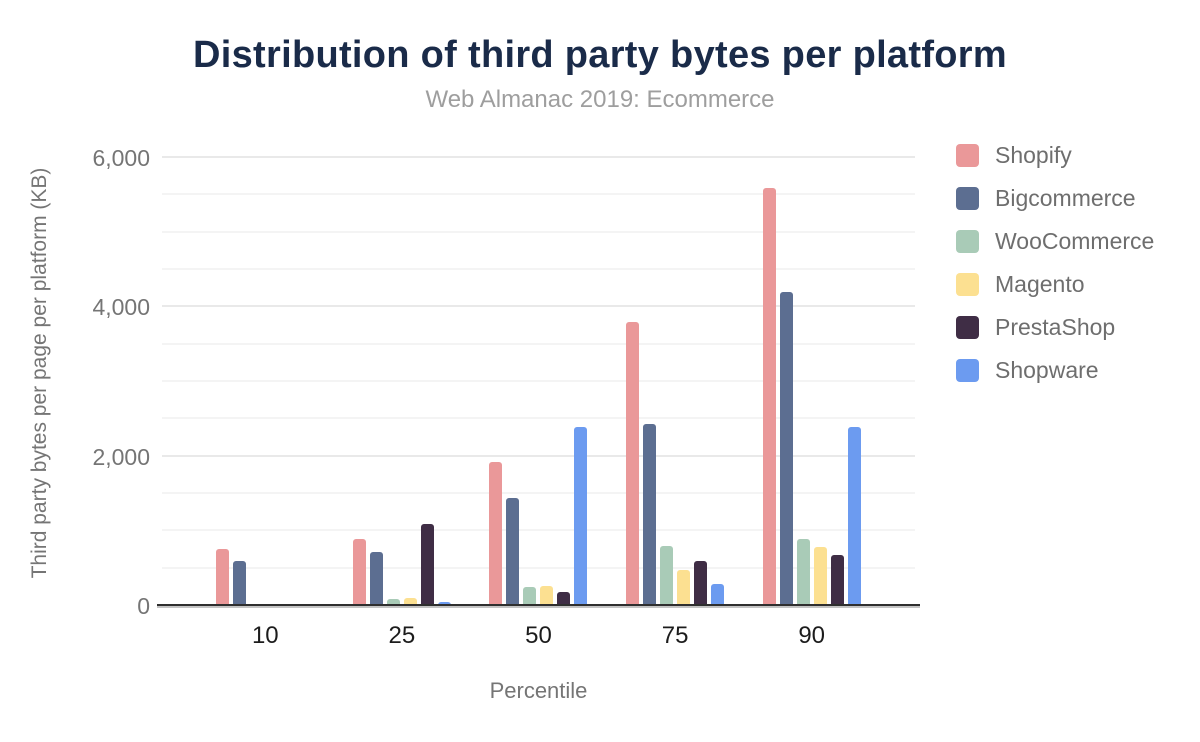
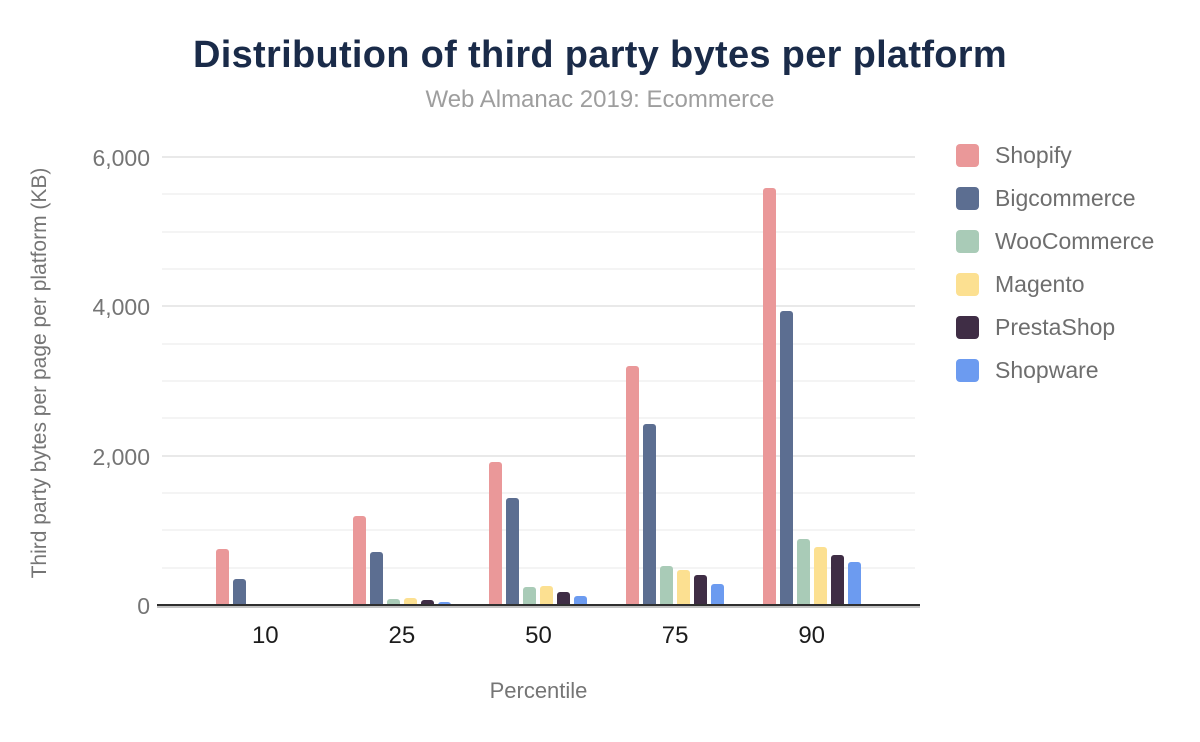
Bigcommerce/10: 600 -> 400
Shopify/25: 900 -> 1200
PrestaShop/25: 1100 -> 100
Shopware/50: 2400 -> 100
Shopify/75: 3800 -> 3200
WooCommerce/75: 800 -> 500
PrestaShop/75: 600 -> 400
Bigcommerce/90: 4200 -> 4000
Shopware/90: 2400 -> 600
